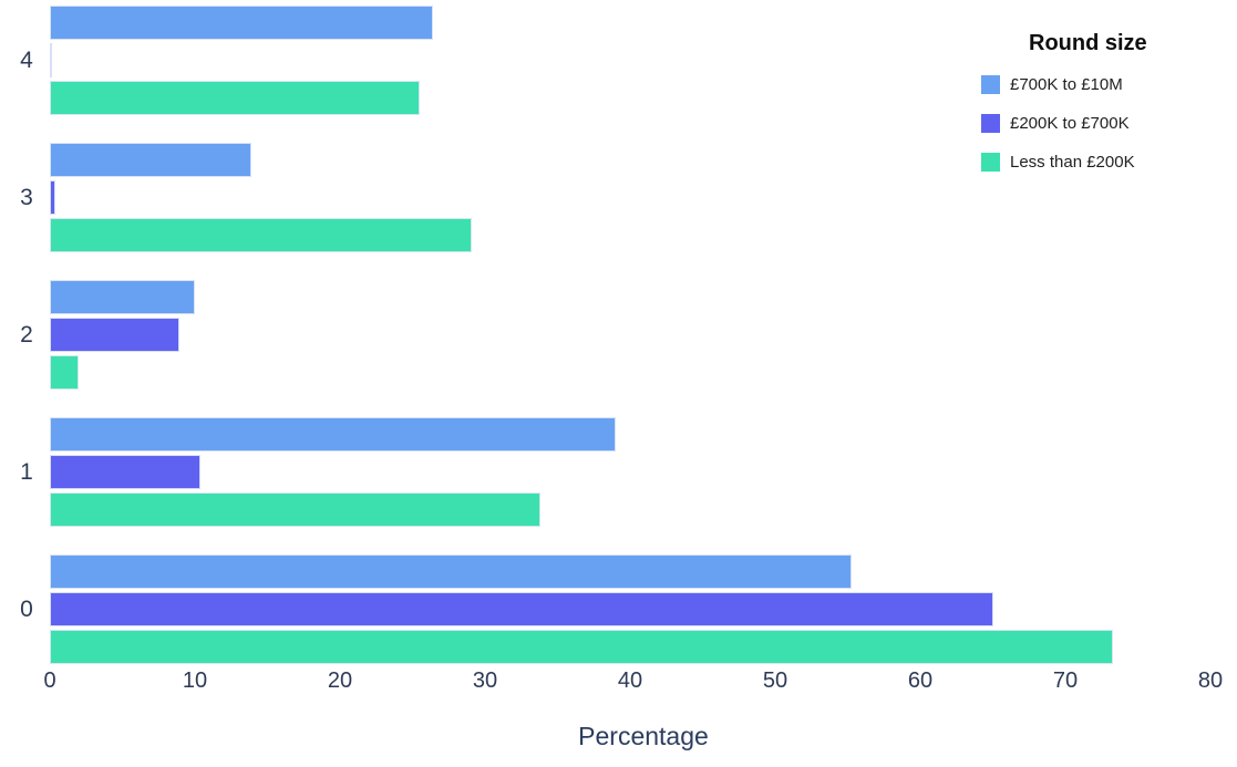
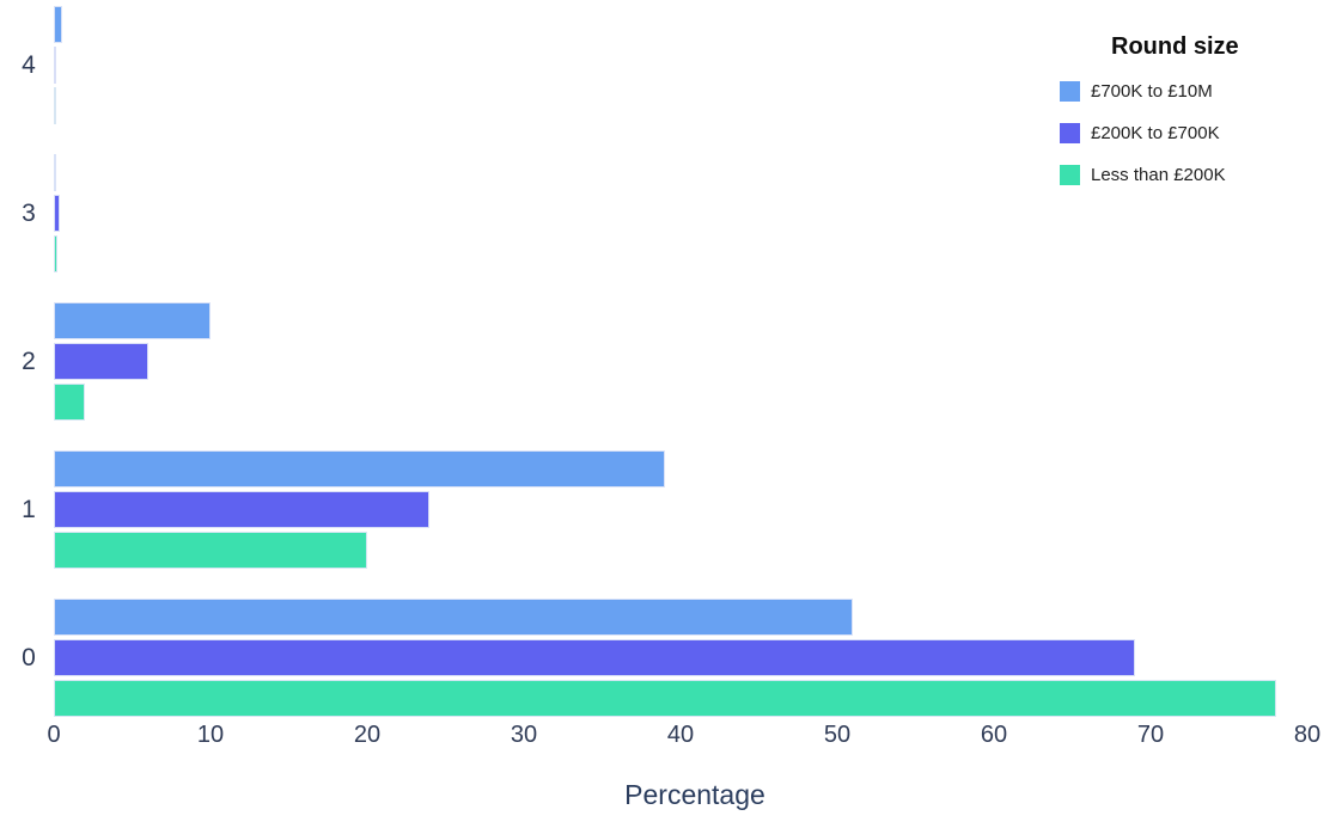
£700K to £10M/4: 26.4 -> 0.5
Less than £200K/4: 25.5 -> 0.1
£700K to £10M/3: 13.9 -> 0.1
Less than £200K/3: 29.1 -> 0.2
£200K to £700K/2: 8.9 -> 6.0
£200K to £700K/1: 10.4 -> 24.0
Less than £200K/1: 33.8 -> 20.0
£700K to £10M/0: 55.3 -> 51.0
£200K to £700K/0: 65.0 -> 69.0
Less than £200K/0: 73.3 -> 78.0
